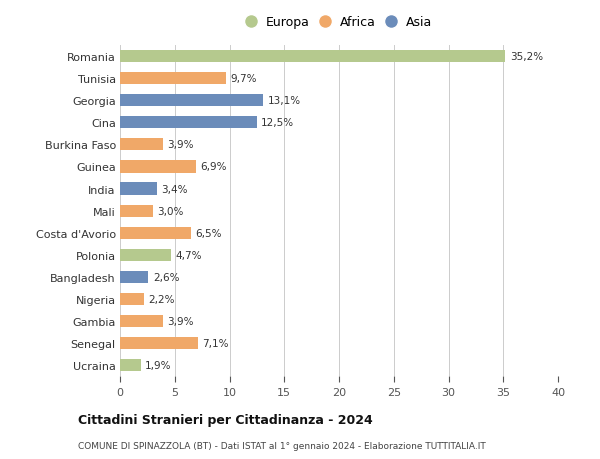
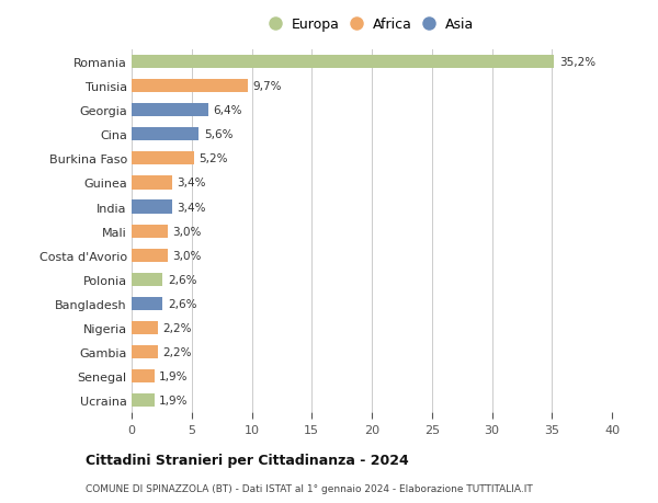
Georgia: 13,1% -> 6,4%
Cina: 12,5% -> 5,6%
Burkina Faso: 3,9% -> 5,2%
Guinea: 6,9% -> 3,4%
Costa d'Avorio: 6,5% -> 3,0%
Polonia: 4,7% -> 2,6%
Gambia: 3,9% -> 2,2%
Senegal: 7,1% -> 1,9%
